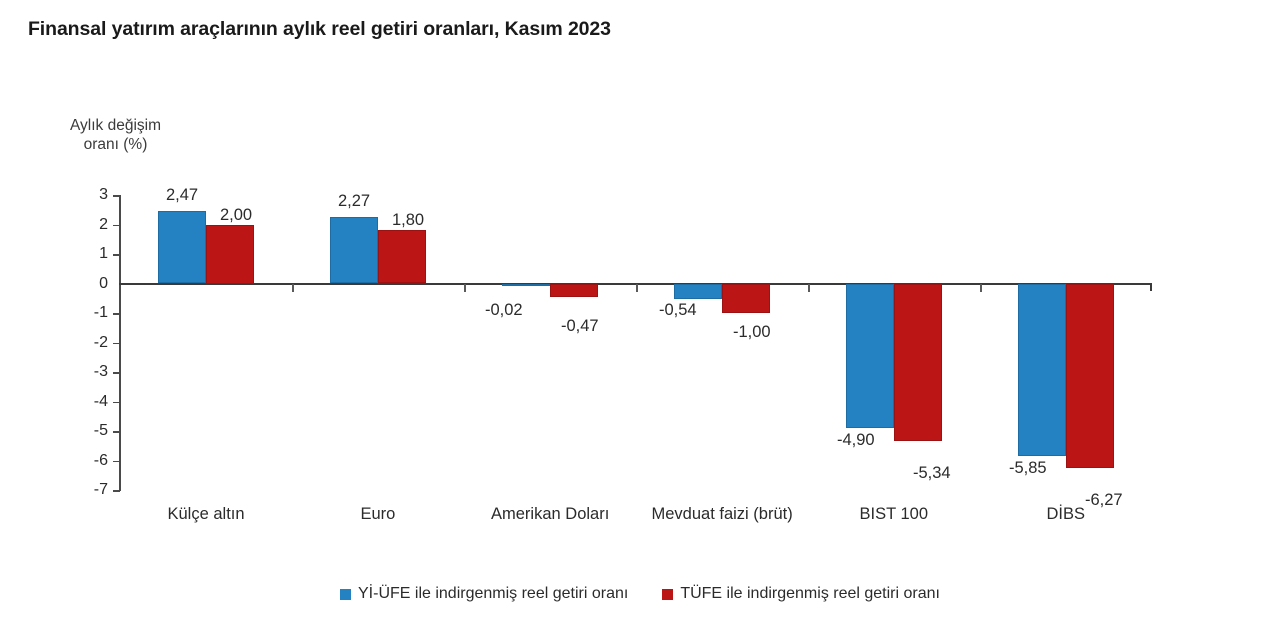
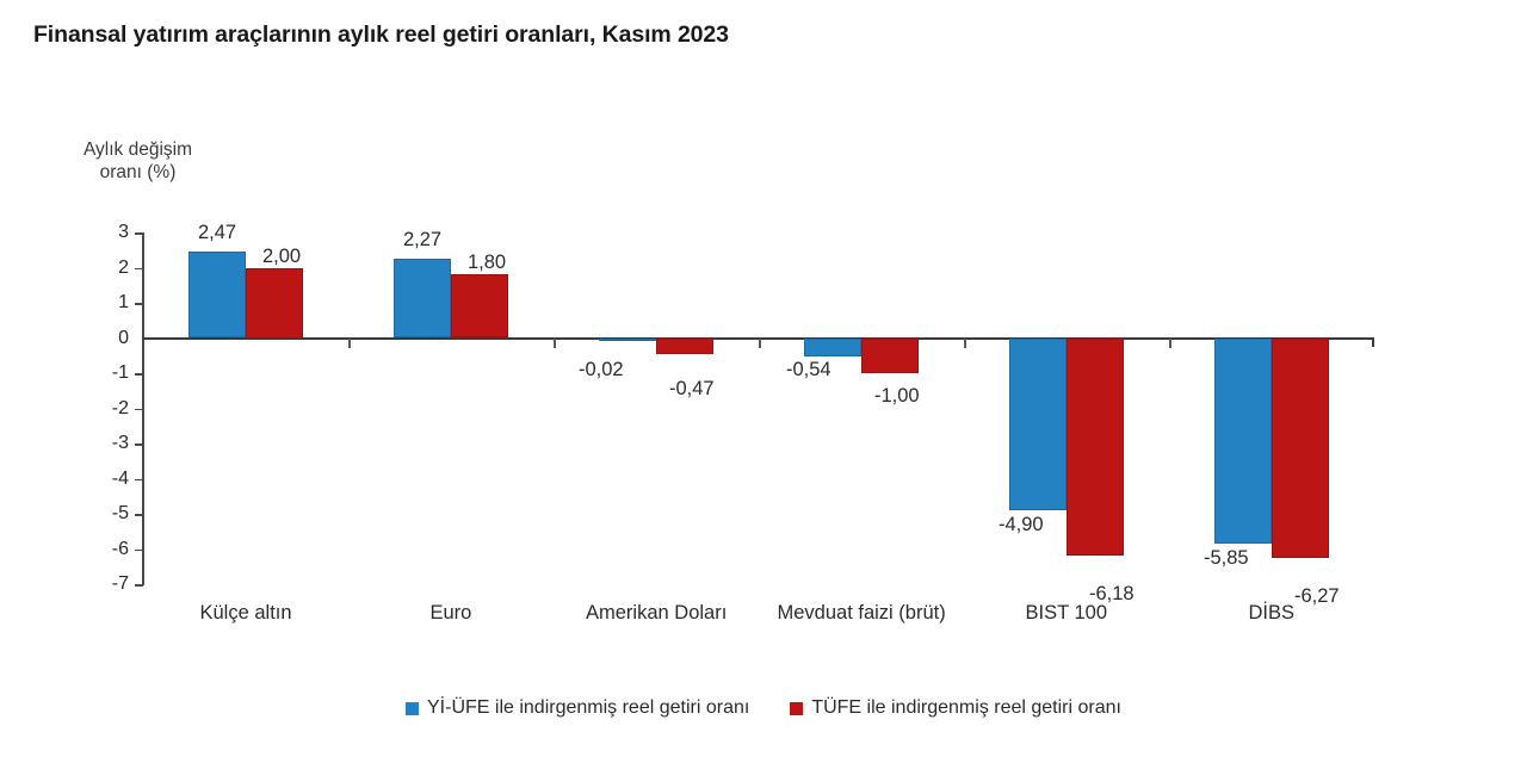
TÜFE ile indirgenmiş reel getiri oranı/BIST 100: -5,34 -> -6,18
